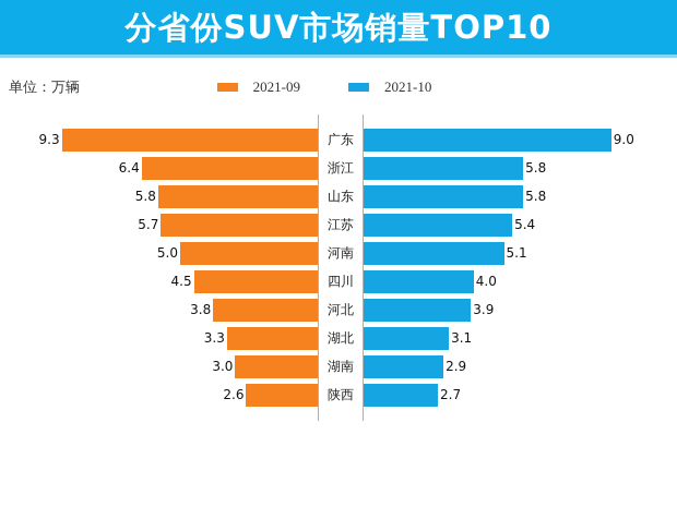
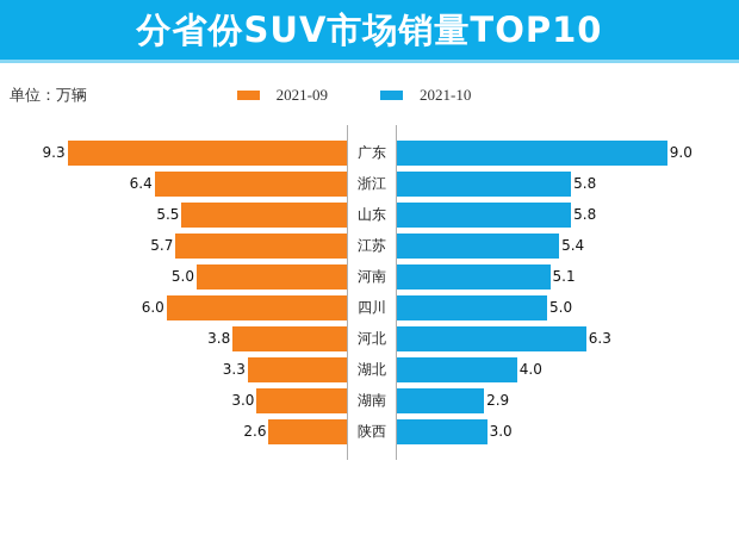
2021-09/山东: 5.8 -> 5.5
2021-09/四川: 4.5 -> 6.0
2021-10/四川: 4.0 -> 5.0
2021-10/河北: 3.9 -> 6.3
2021-10/湖北: 3.1 -> 4.0
2021-10/陕西: 2.7 -> 3.0
